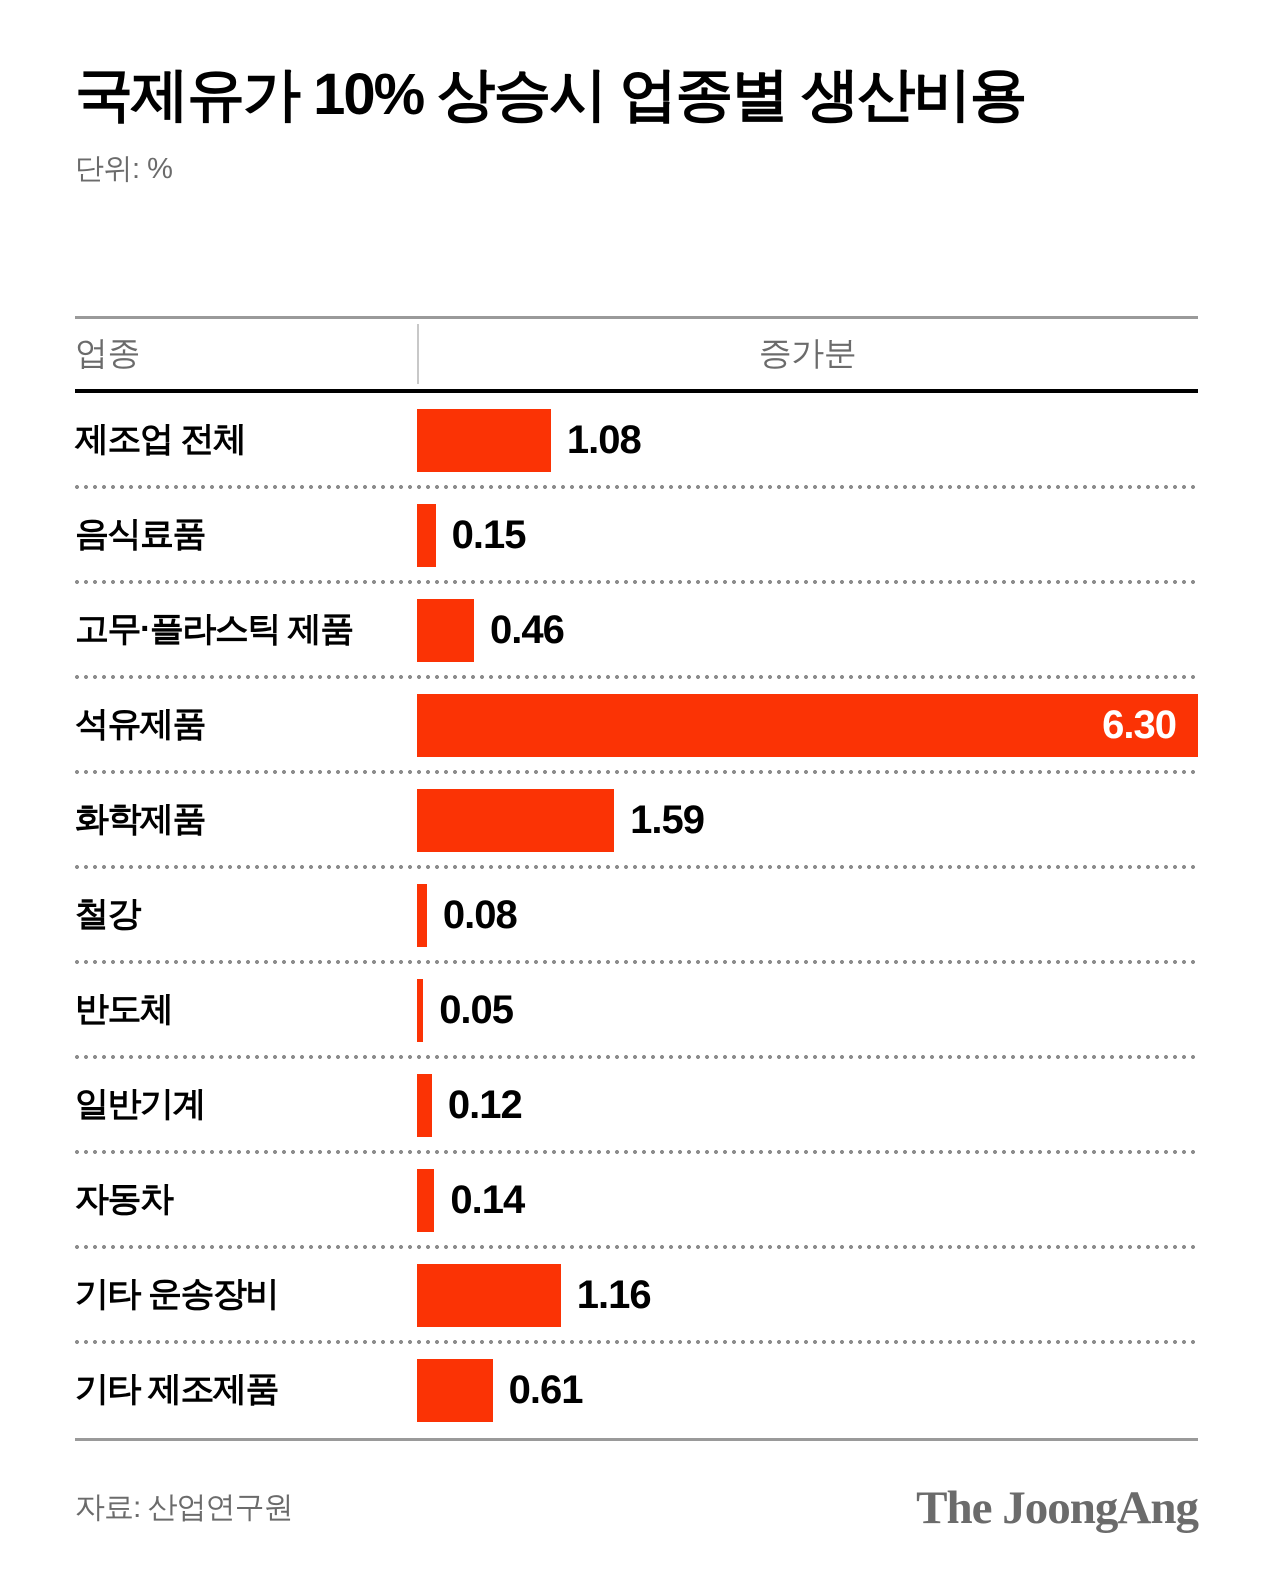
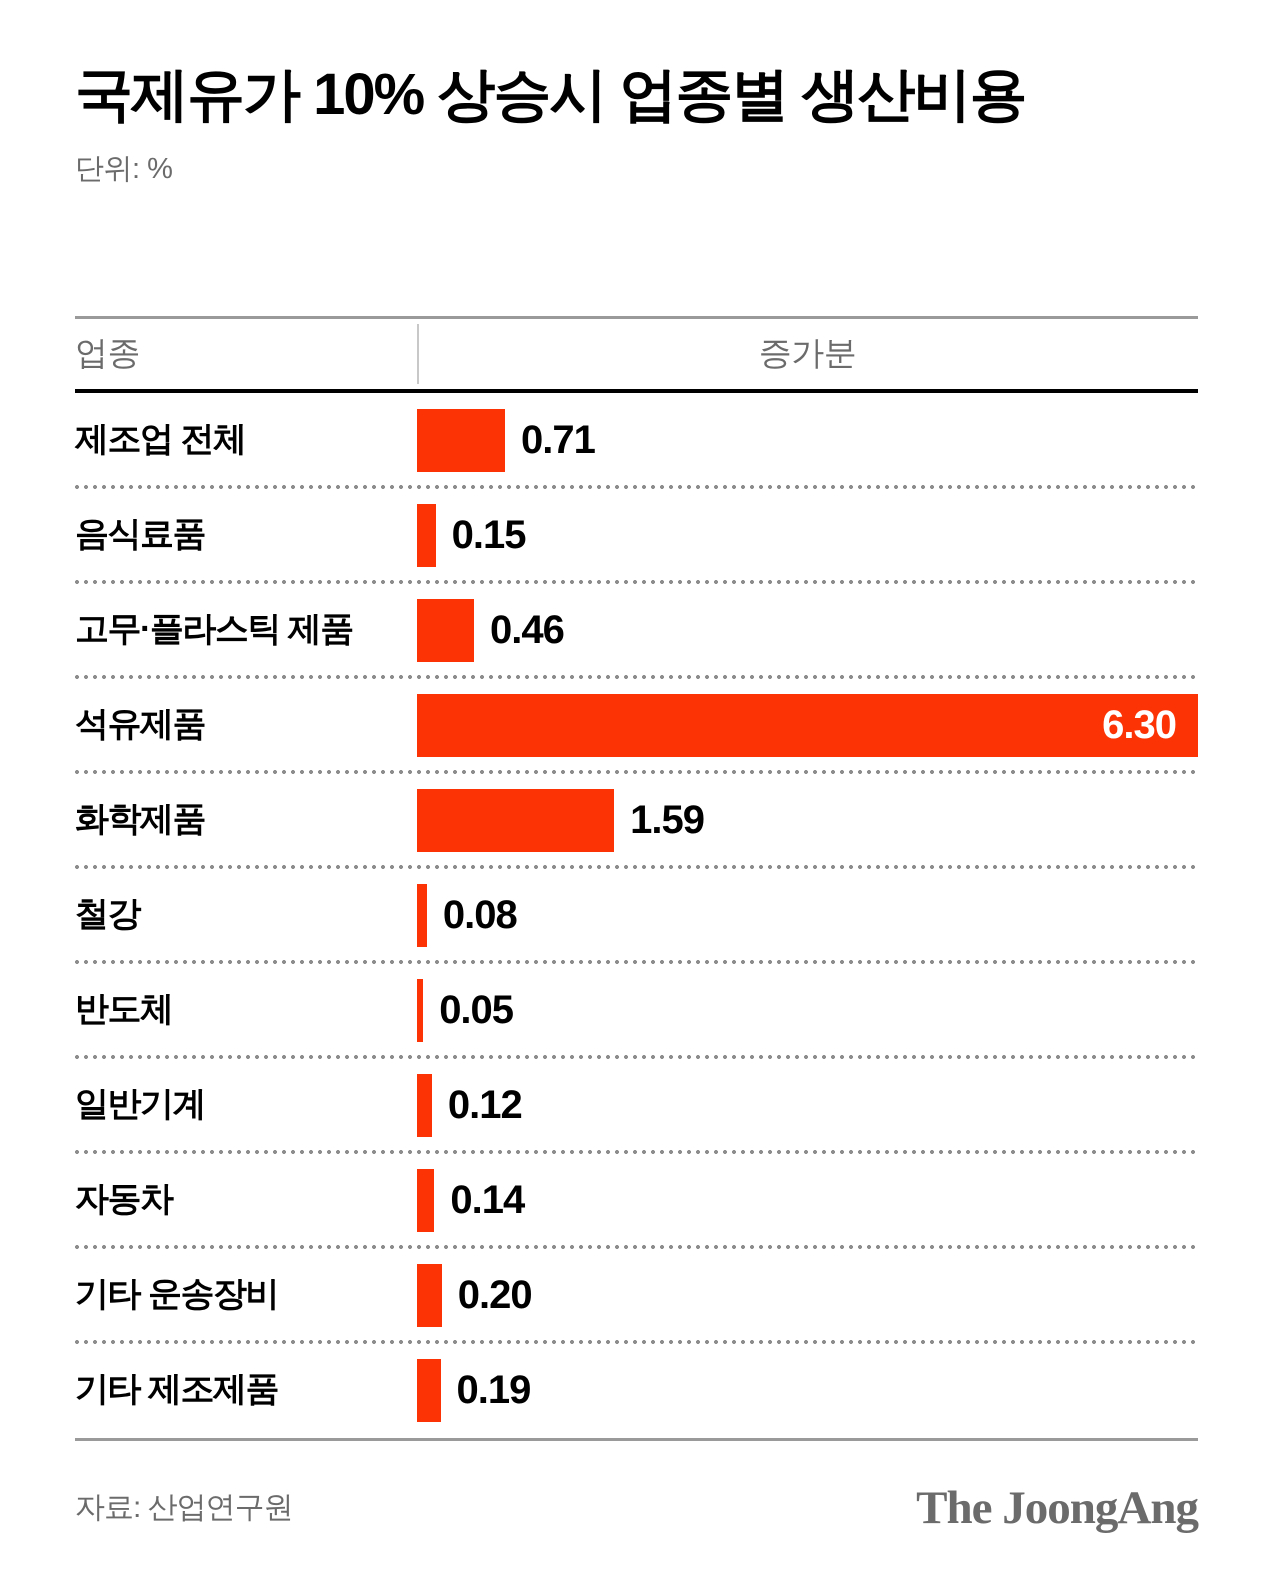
제조업 전체: 1.08 -> 0.71
기타 운송장비: 1.16 -> 0.20
기타 제조제품: 0.61 -> 0.19
